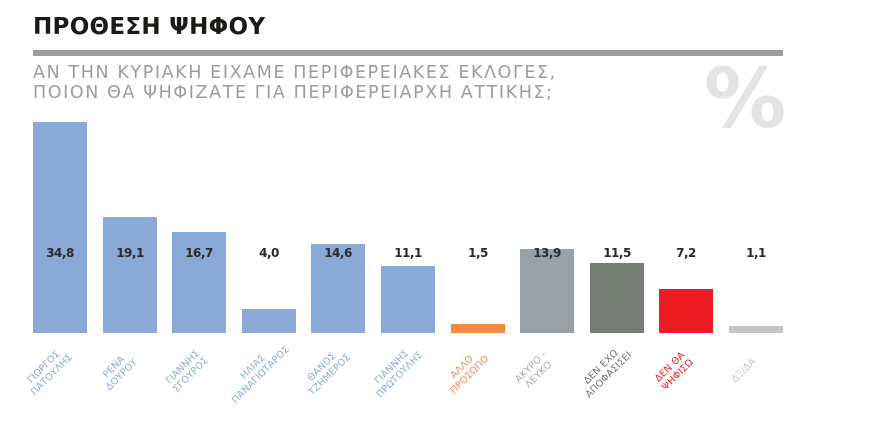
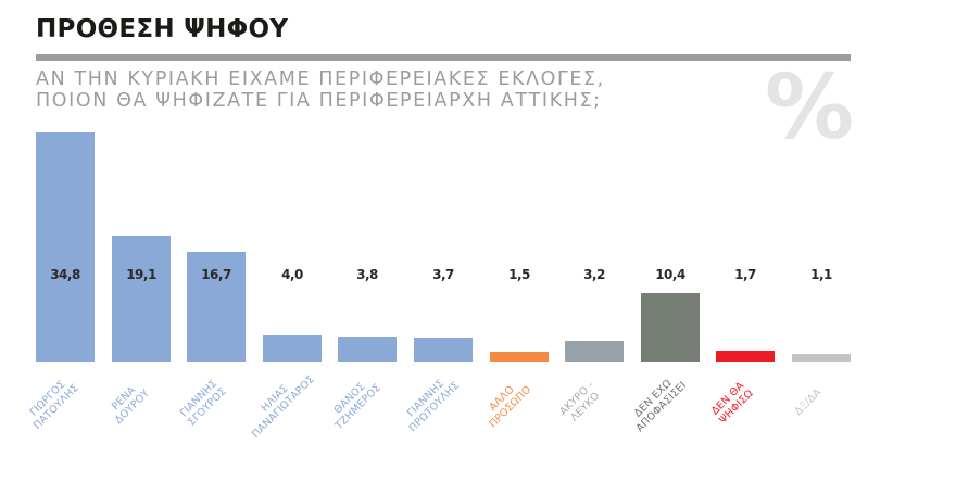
ΘΑΝΟΣ ΤΖΗΜΕΡΟΣ: 14,6 -> 3,8
ΓΙΑΝΝΗΣ ΠΡΩΤΟΥΛΗΣ: 11,1 -> 3,7
ΑΚΥΡΟ - ΛΕΥΚΟ: 13,9 -> 3,2
ΔΕΝ ΕΧΩ ΑΠΟΦΑΣΙΣΕΙ: 11,5 -> 10,4
ΔΕΝ ΘΑ ΨΗΦΙΣΩ: 7,2 -> 1,7
